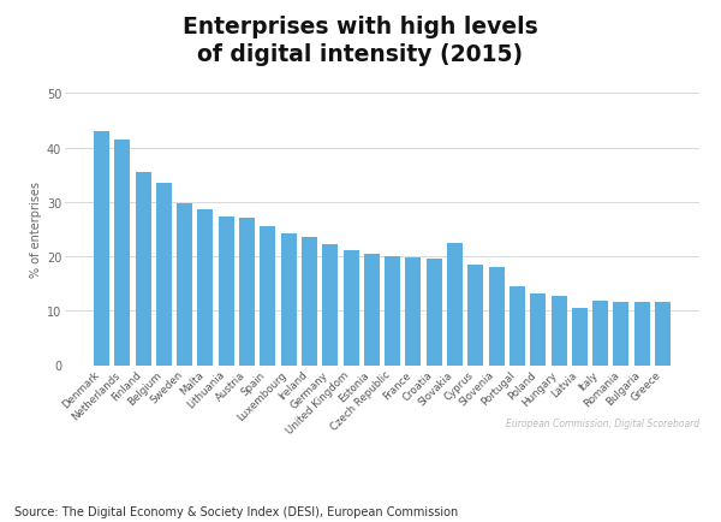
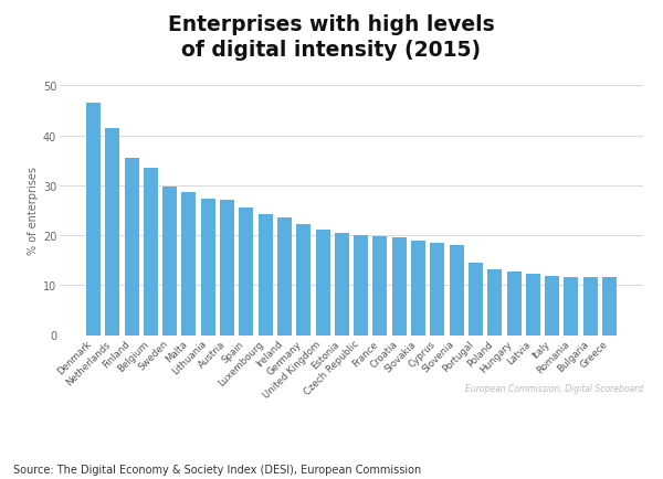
Denmark: 43.0 -> 46.5
Slovakia: 22.5 -> 18.8
Latvia: 10.5 -> 12.2
